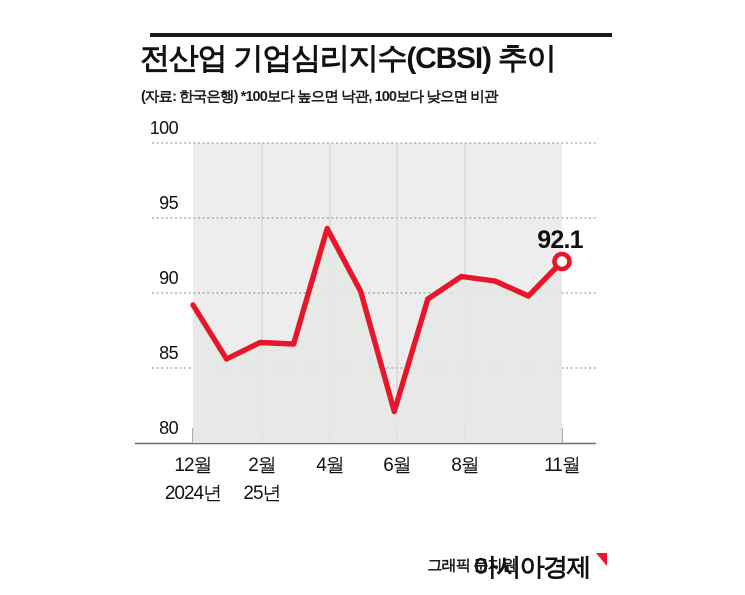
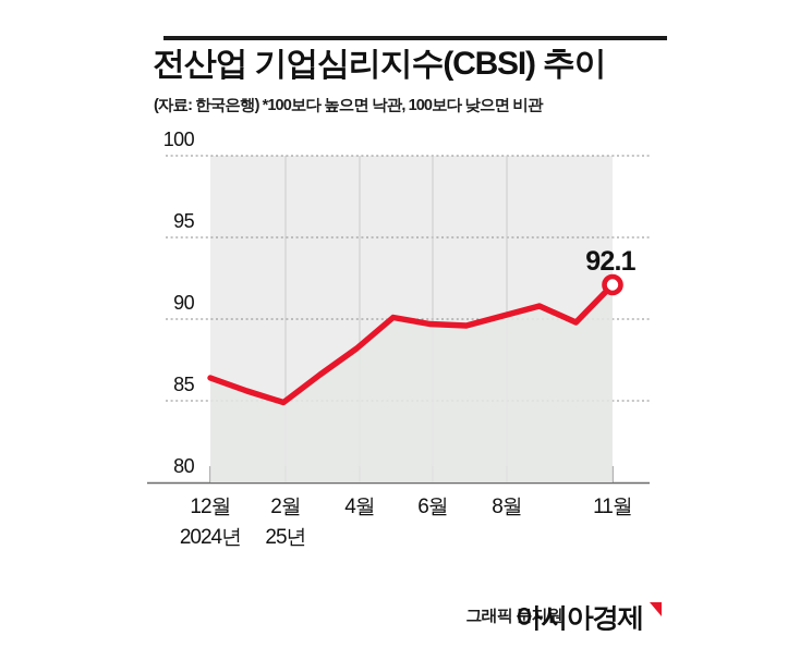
12월: 89.2 -> 86.4
2월: 86.7 -> 84.9
4월: 94.3 -> 88.2
6월: 82.1 -> 89.7
8월: 91.1 -> 90.2
